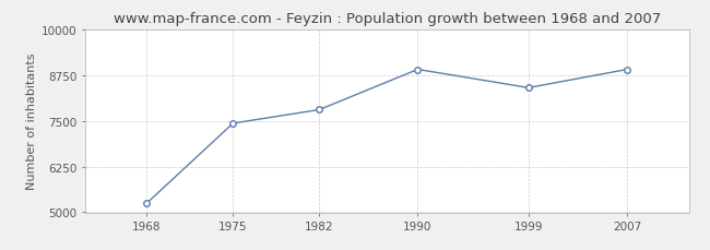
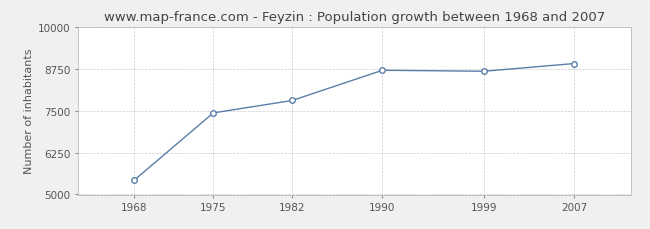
1968: 5250 -> 5430
1990: 8900 -> 8700
1999: 8400 -> 8670
